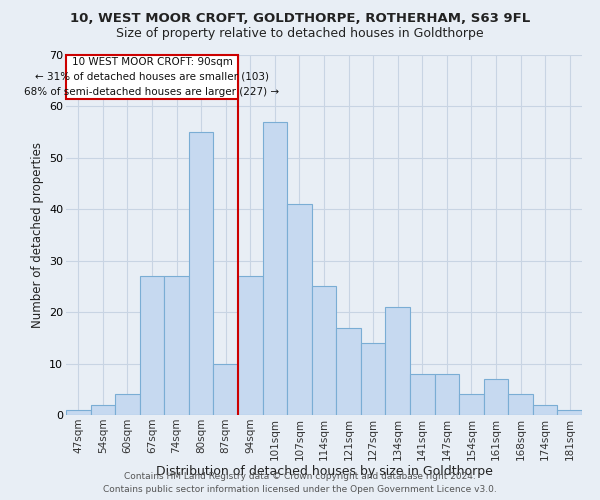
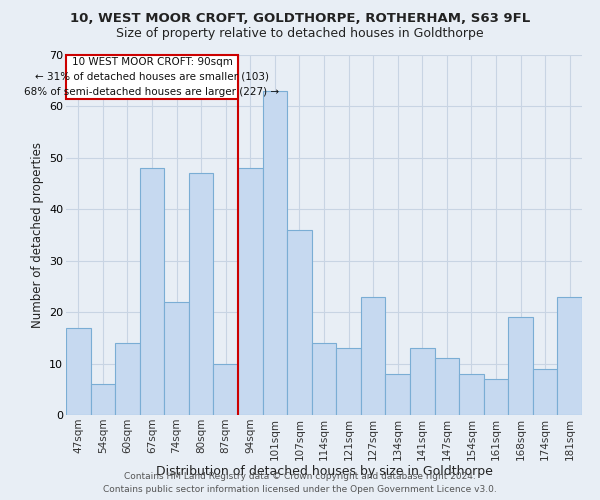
47sqm: 1 -> 17
54sqm: 2 -> 6
60sqm: 4 -> 14
67sqm: 27 -> 48
74sqm: 27 -> 22
80sqm: 55 -> 47
94sqm: 27 -> 48
101sqm: 57 -> 63
107sqm: 41 -> 36
114sqm: 25 -> 14
121sqm: 17 -> 13
127sqm: 14 -> 23
134sqm: 21 -> 8
141sqm: 8 -> 13
147sqm: 8 -> 11
154sqm: 4 -> 8
168sqm: 4 -> 19
174sqm: 2 -> 9
181sqm: 1 -> 23
